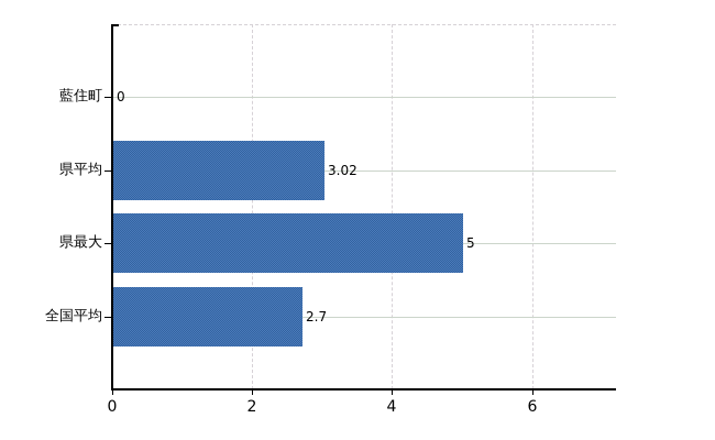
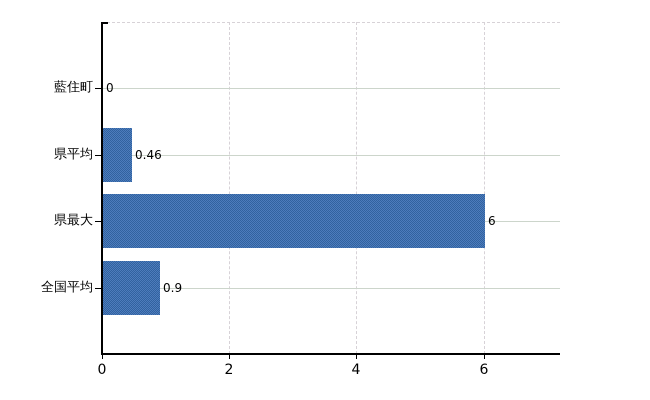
県平均: 3.02 -> 0.46
県最大: 5 -> 6
全国平均: 2.7 -> 0.9
